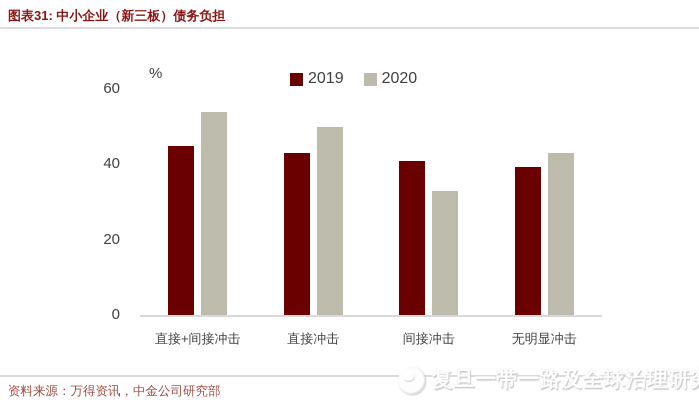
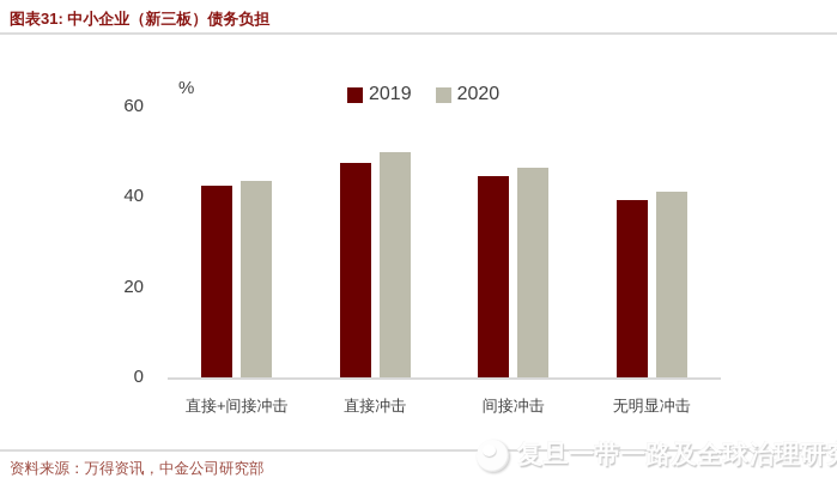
2019/直接+间接冲击: 45 -> 43
2020/直接+间接冲击: 54 -> 44
2019/直接冲击: 43 -> 48
2019/间接冲击: 41 -> 45
2020/间接冲击: 33 -> 46
2020/无明显冲击: 43 -> 41
